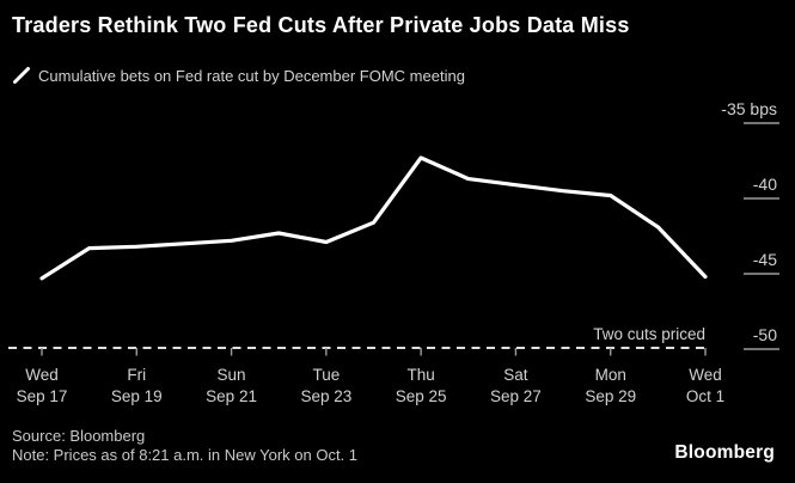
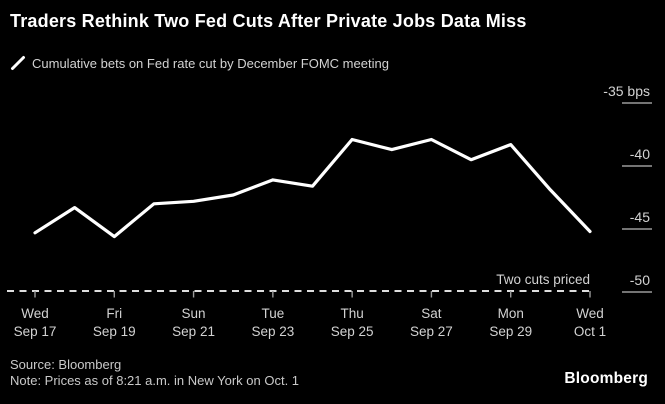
Sep 19: -43.2 -> -45.6
Sep 23: -42.9 -> -41.1
Sep 25: -37.3 -> -37.9
Sep 27: -39.1 -> -37.9
Sep 29: -39.8 -> -38.3
